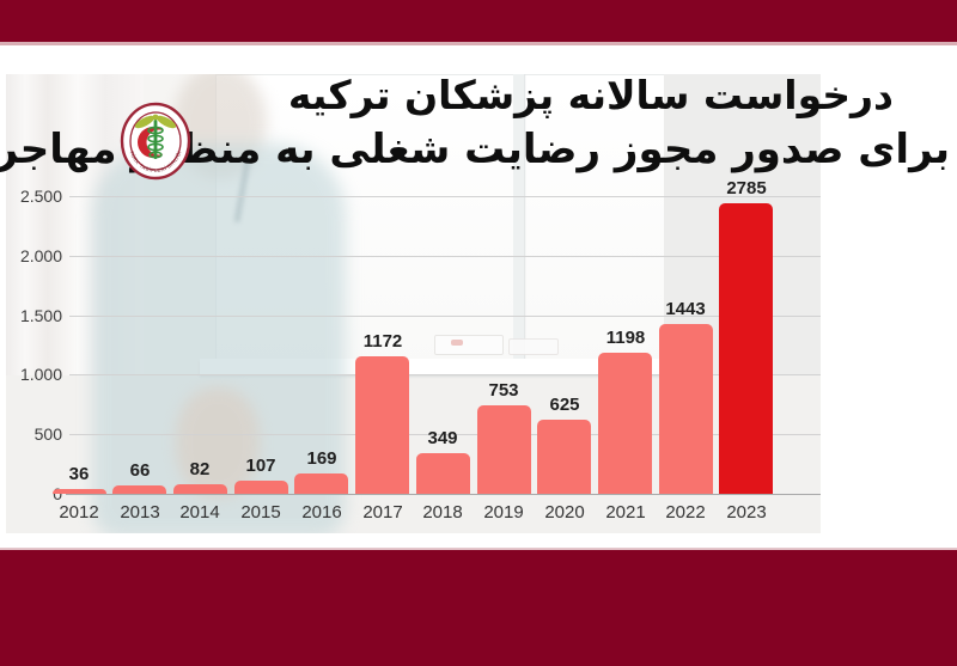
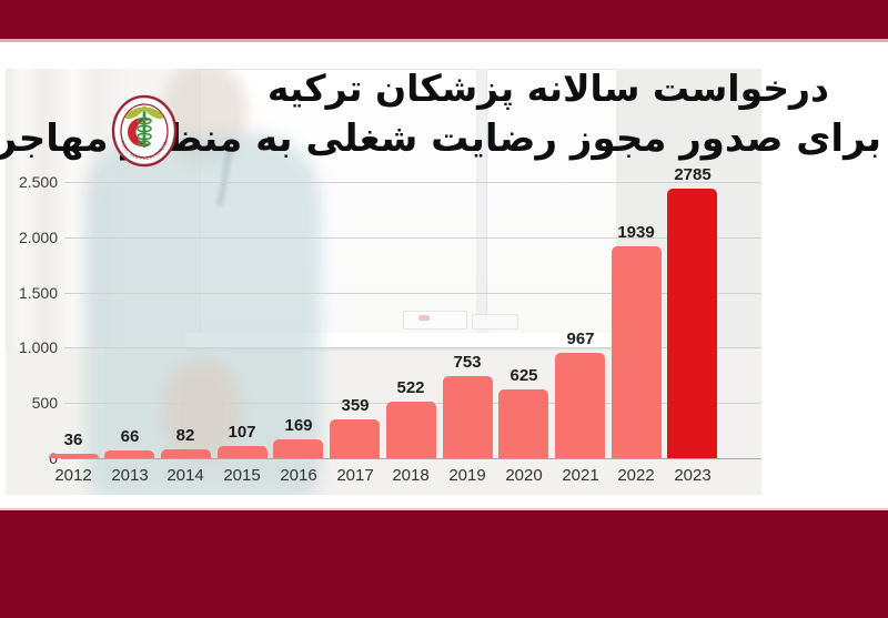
2017: 1172 -> 359
2018: 349 -> 522
2021: 1198 -> 967
2022: 1443 -> 1939
